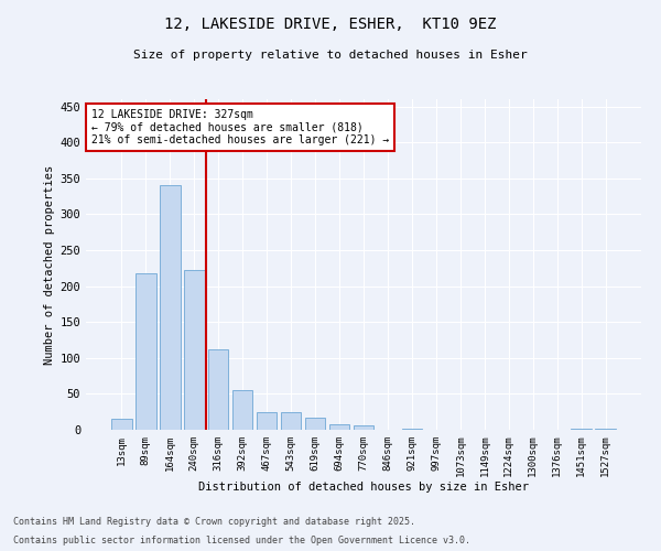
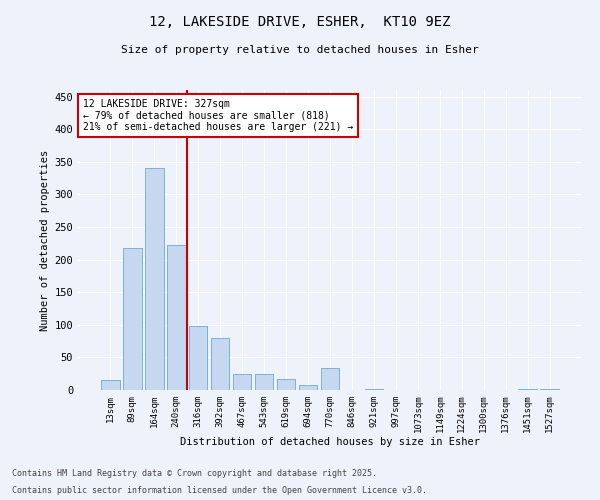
316sqm: 112 -> 98
392sqm: 55 -> 80
770sqm: 6 -> 34
